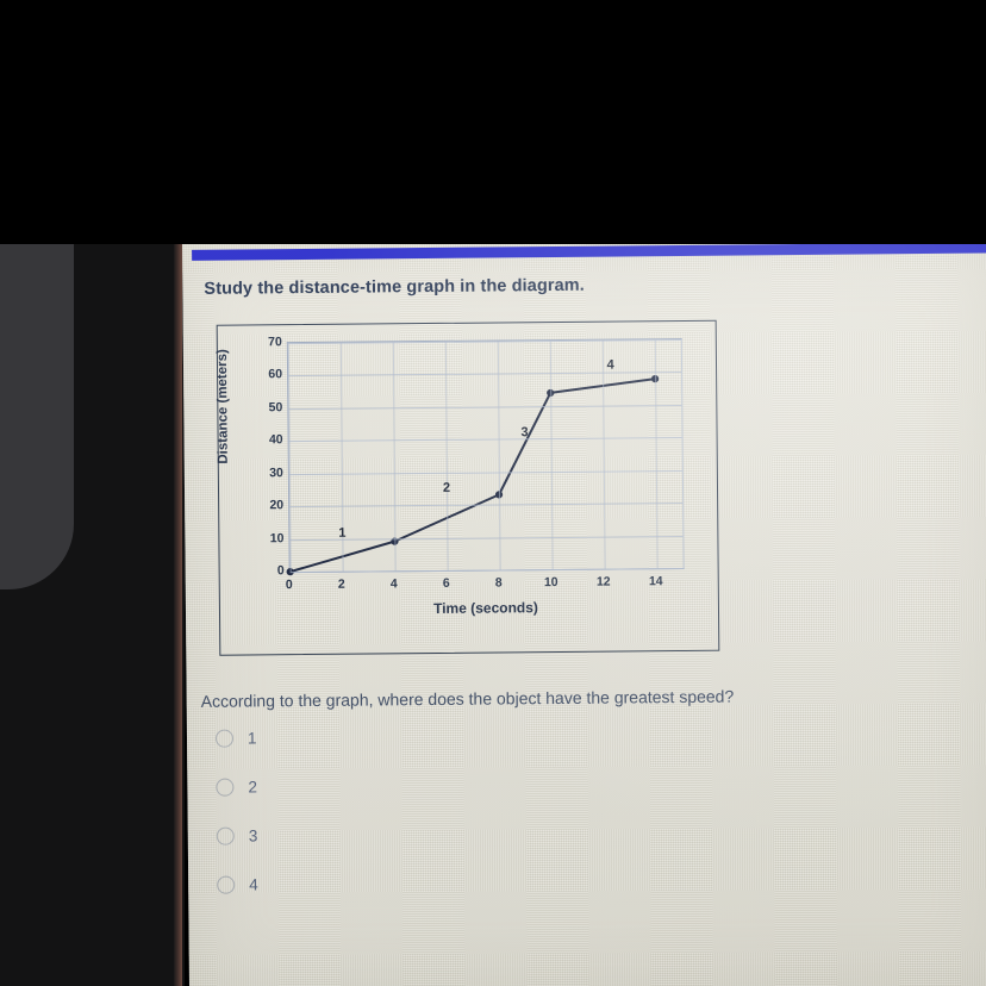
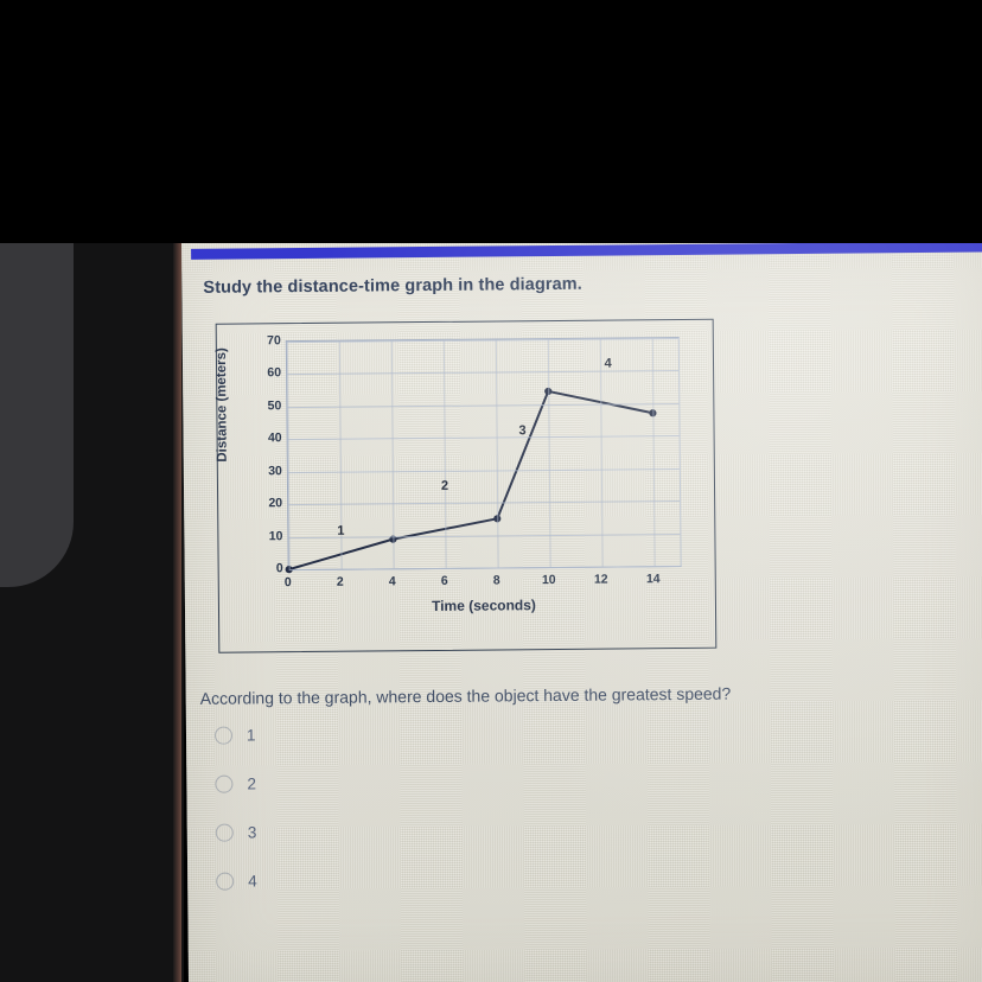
8: 23 -> 15
14: 58 -> 47
